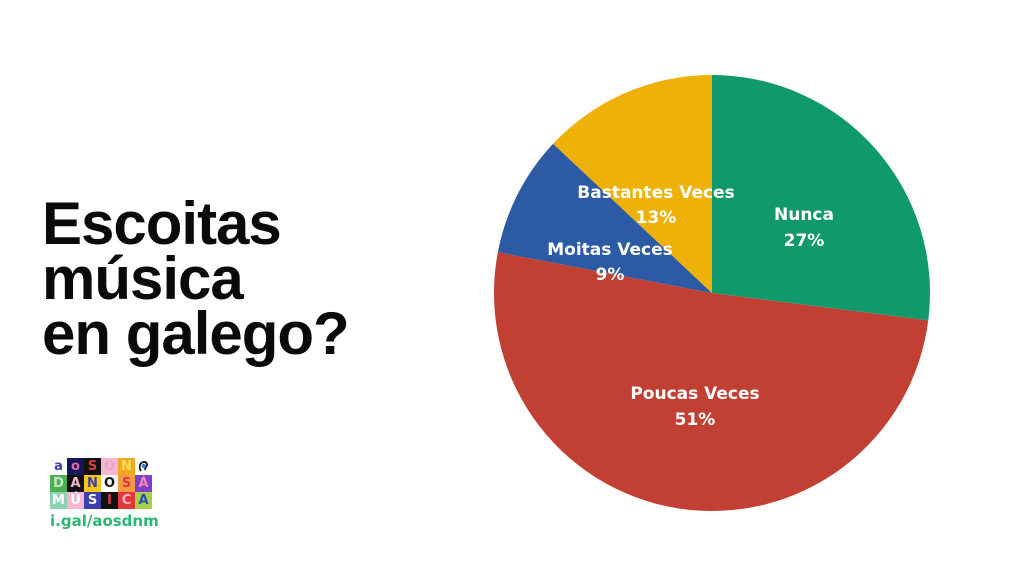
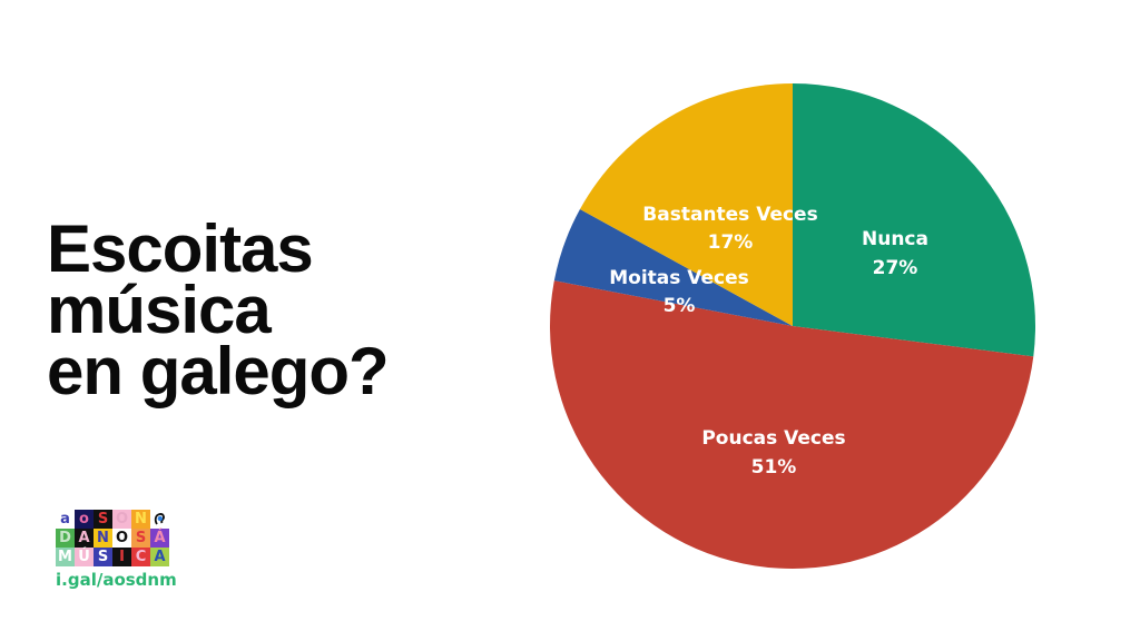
Moitas Veces: 9% -> 5%
Bastantes Veces: 13% -> 17%
